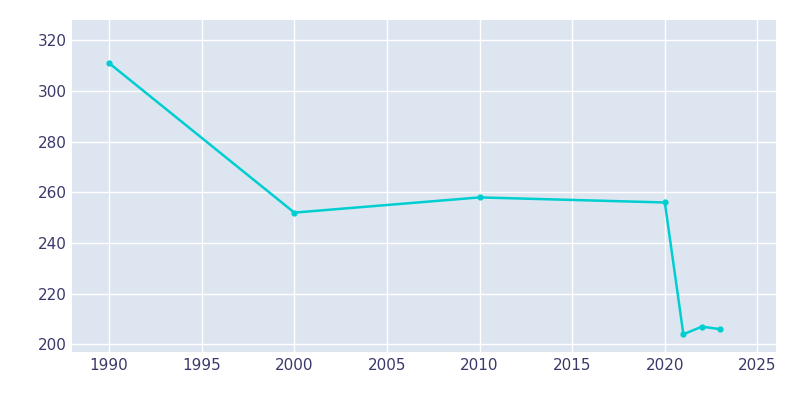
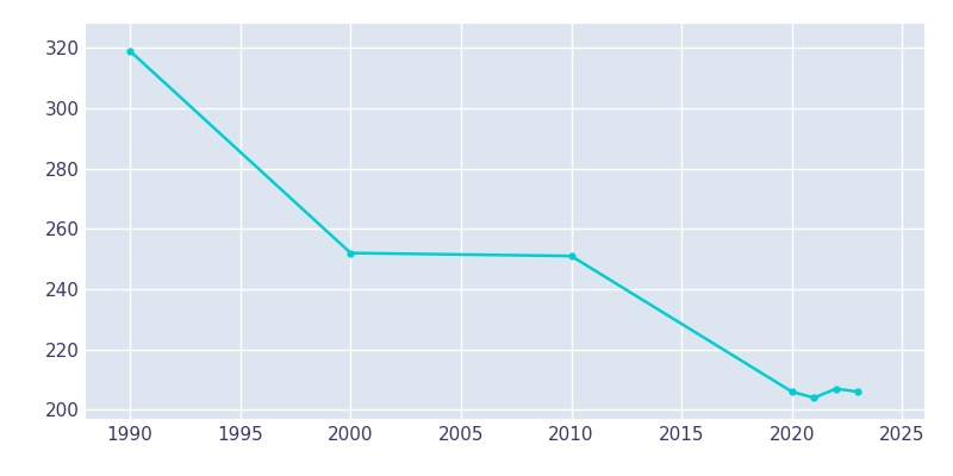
1990: 311 -> 319
2010: 258 -> 251
2020: 256 -> 206
